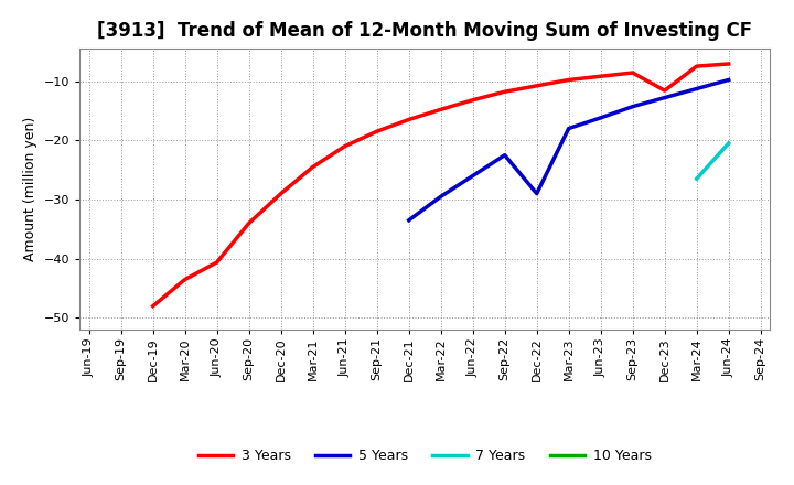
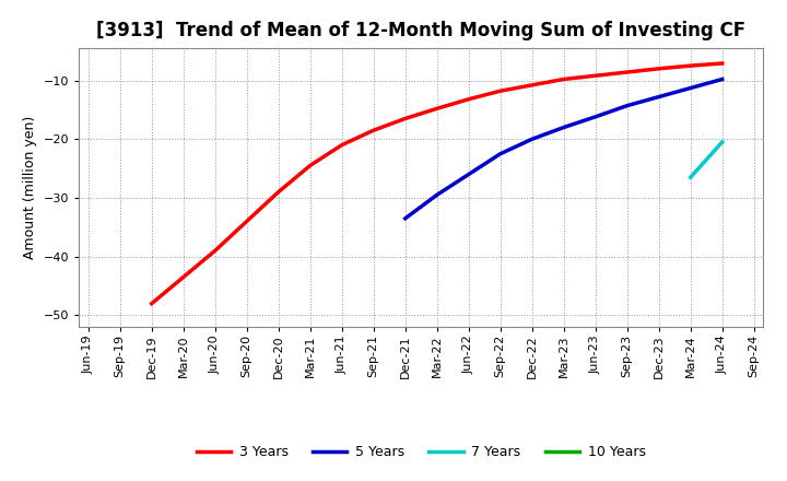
3 Years/Jun-20: -40.6 -> -39.0
5 Years/Dec-22: -29.0 -> -20.0
3 Years/Dec-23: -11.6 -> -8.0
